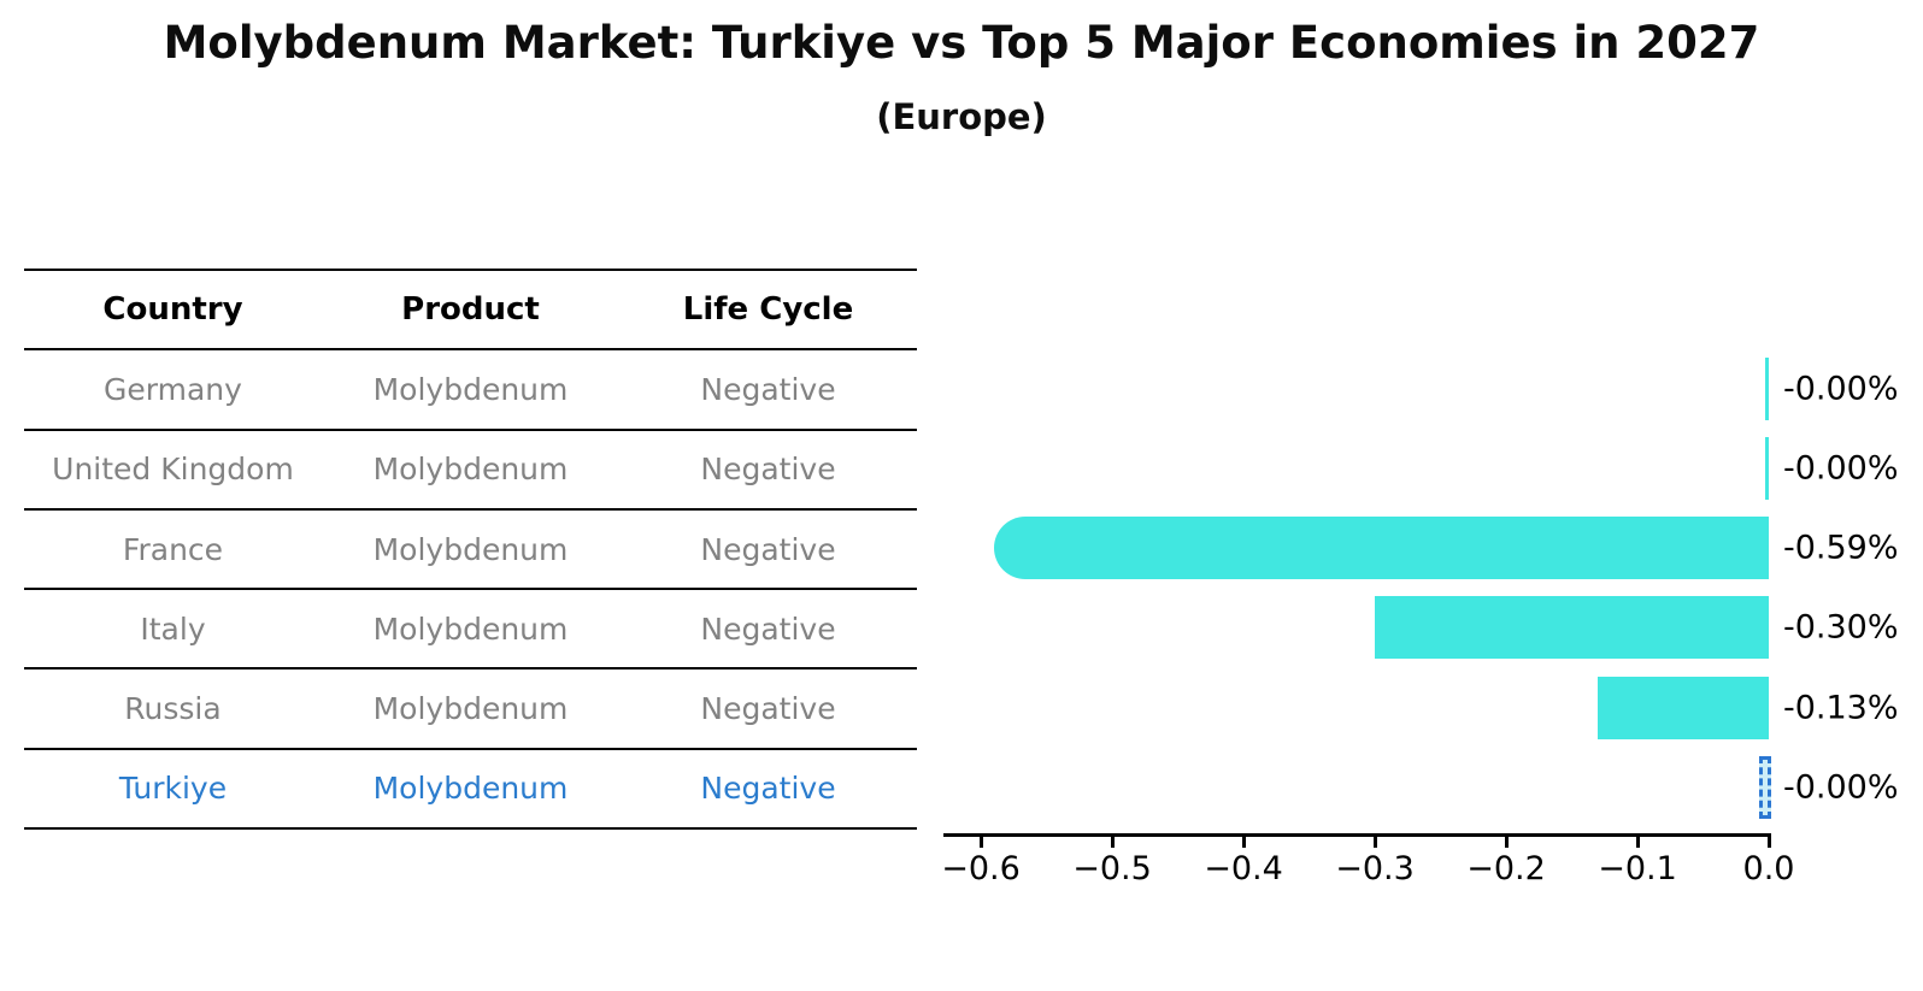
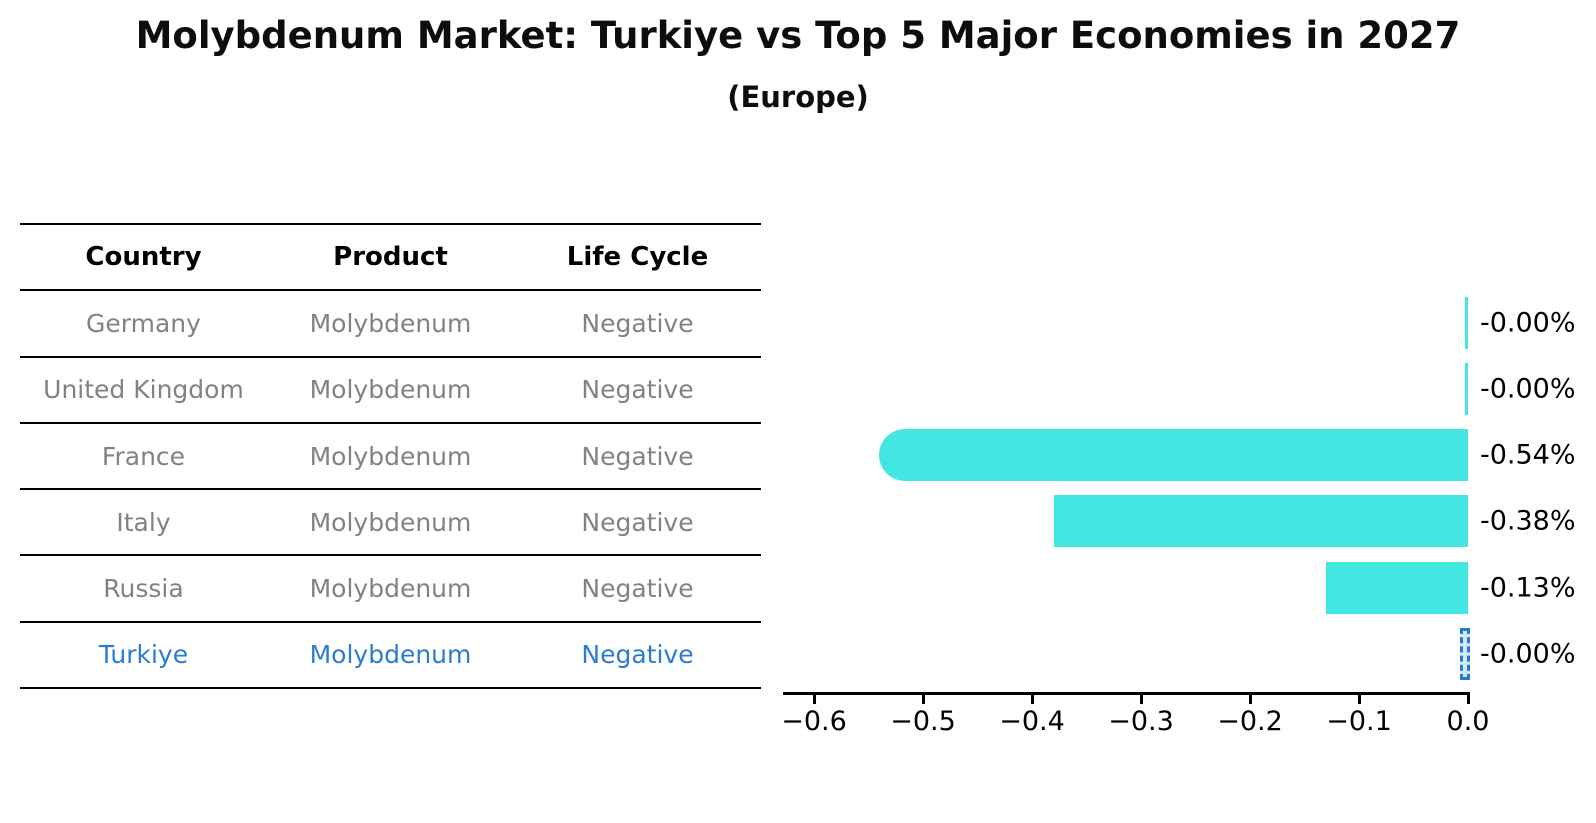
France: -0.59% -> -0.54%
Italy: -0.30% -> -0.38%
